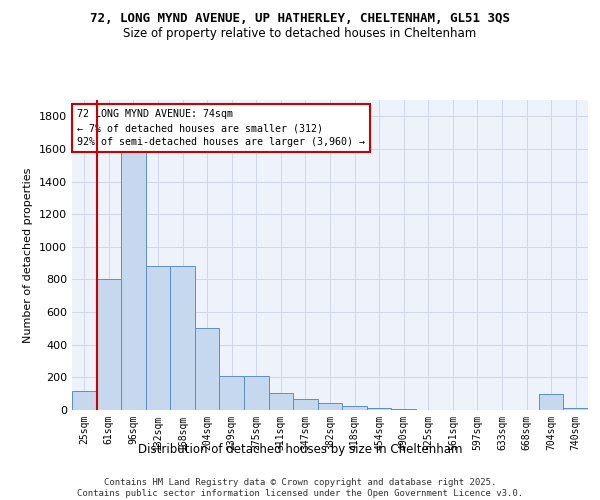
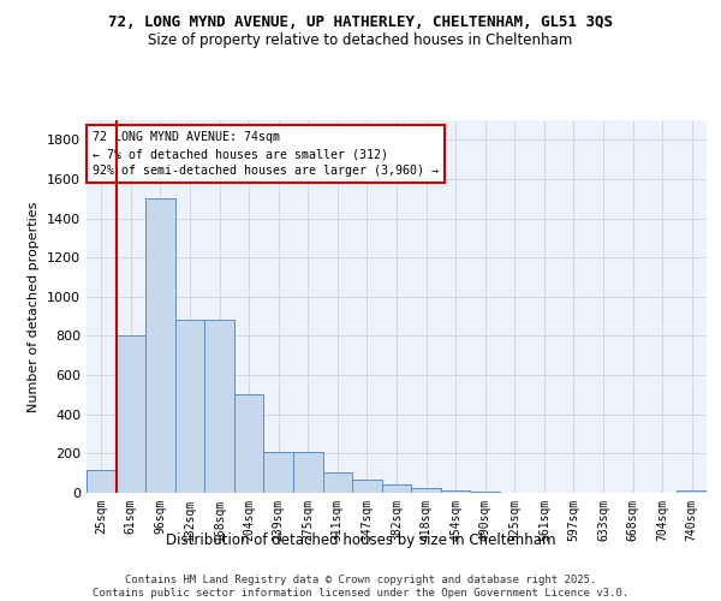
96sqm: 1590 -> 1500
704sqm: 100 -> 0
